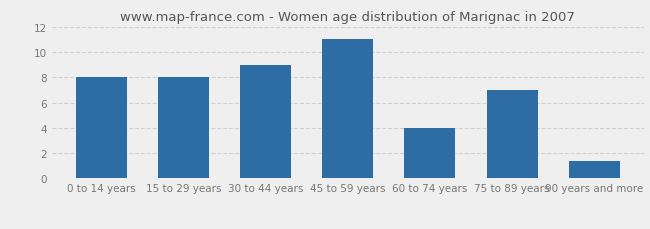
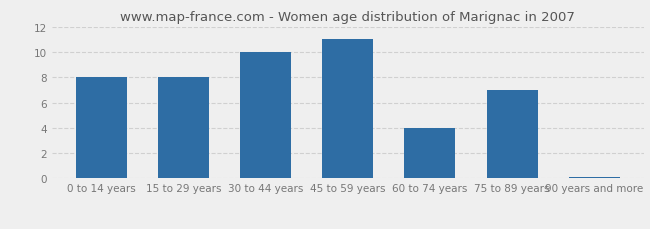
30 to 44 years: 9.0 -> 10.0
90 years and more: 1.4 -> 0.1
